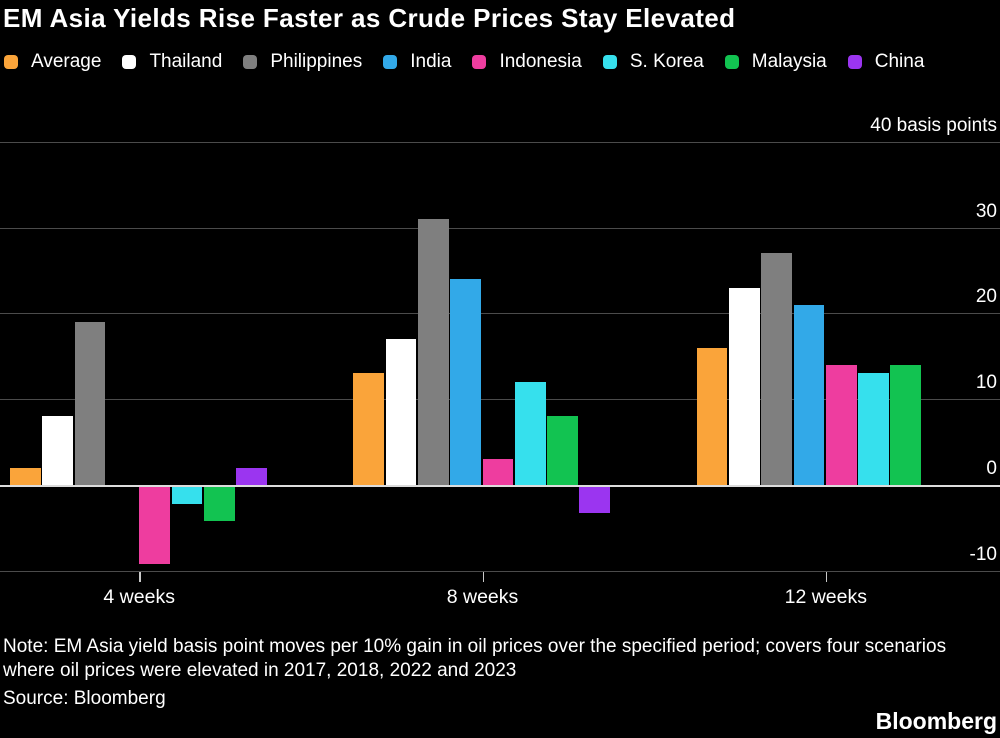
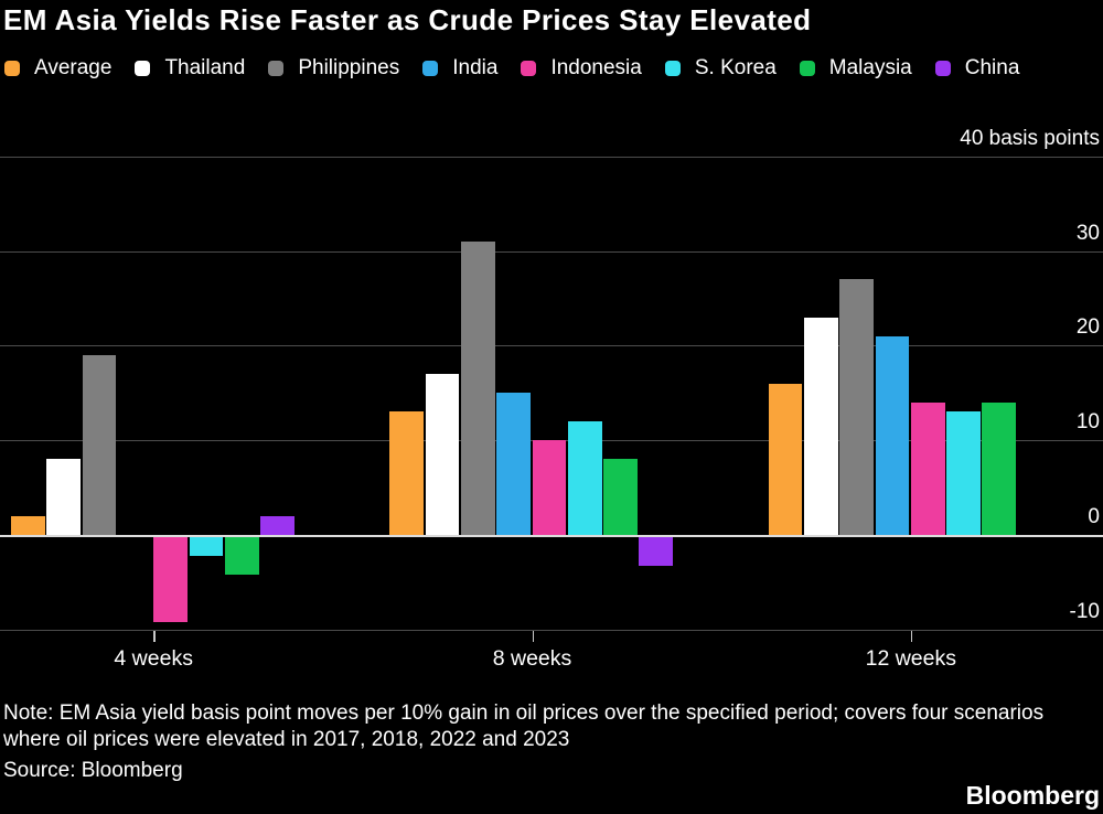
India/8 weeks: 24 -> 15
Indonesia/8 weeks: 3 -> 10
